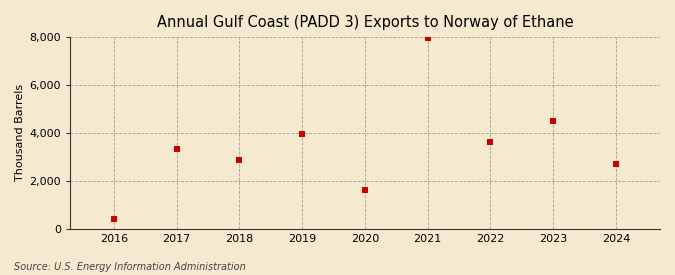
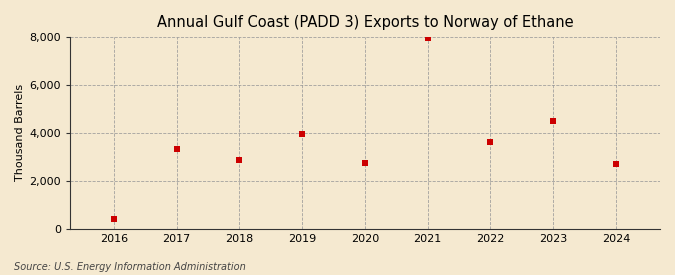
2020: 1,600 -> 2,750
